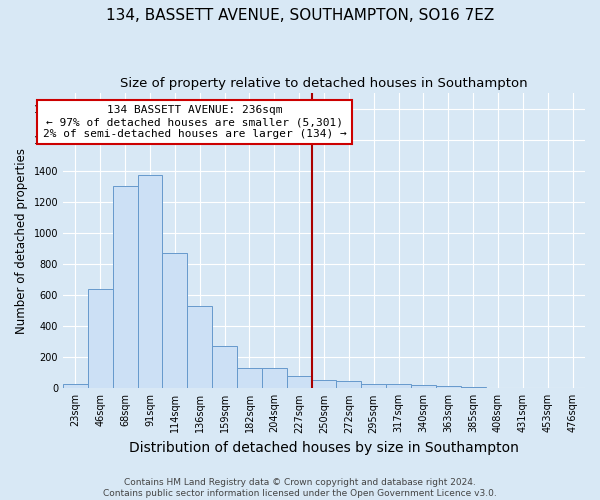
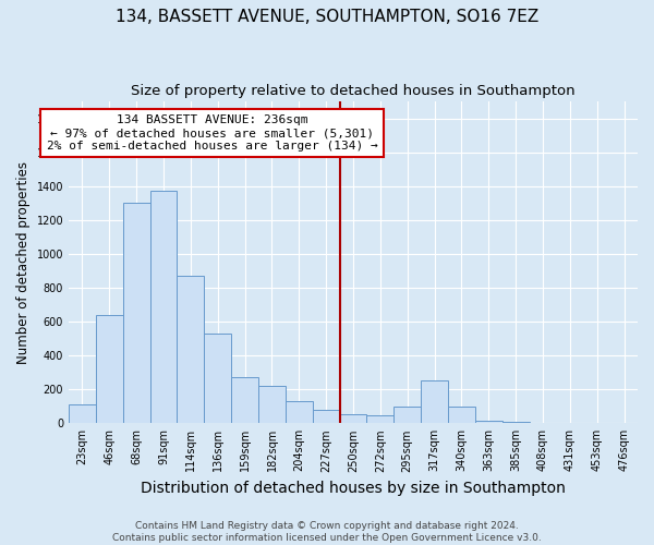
23sqm: 30 -> 110
182sqm: 130 -> 220
295sqm: 30 -> 100
317sqm: 20 -> 250
340sqm: 20 -> 100
